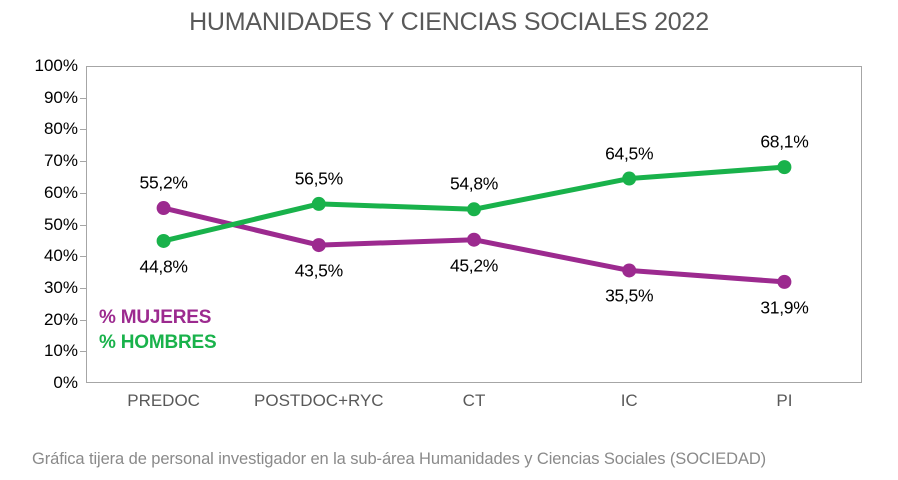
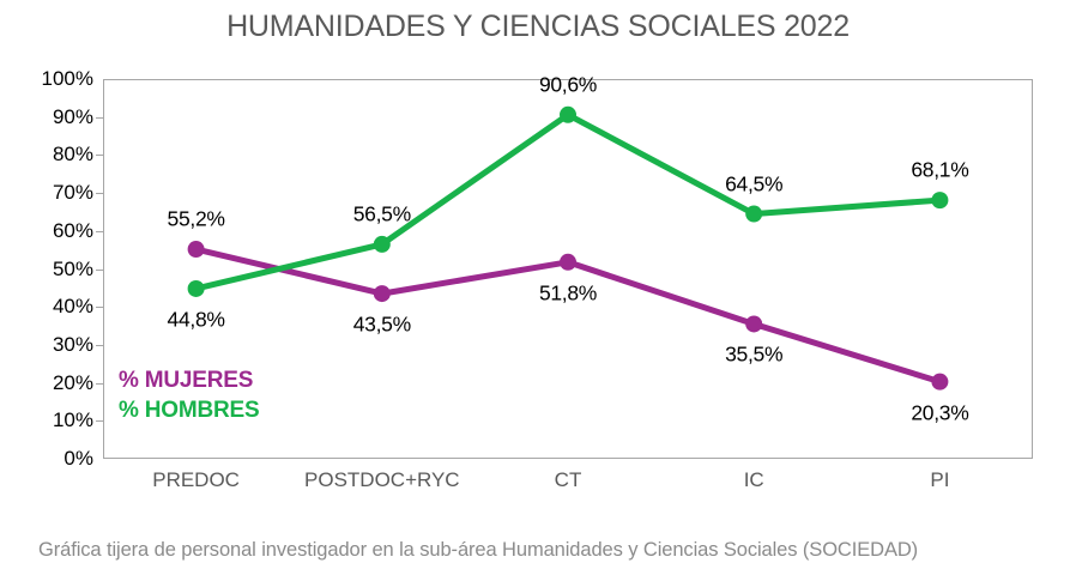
% MUJERES/CT: 45,2% -> 51,8%
% HOMBRES/CT: 54,8% -> 90,6%
% MUJERES/PI: 31,9% -> 20,3%
